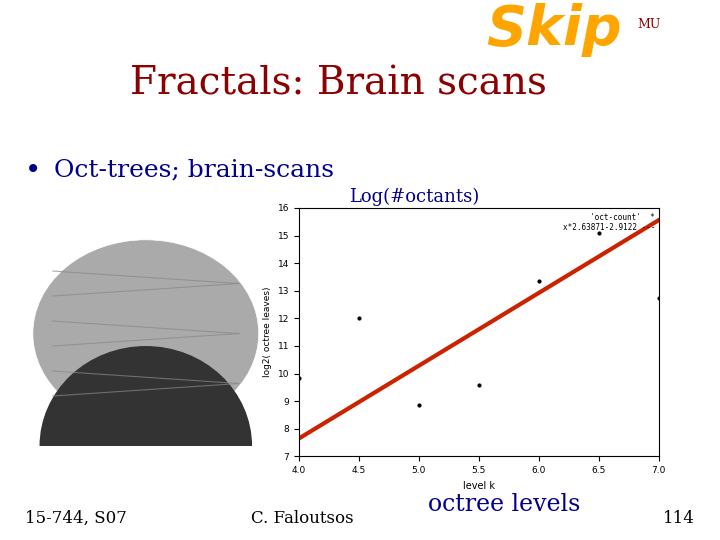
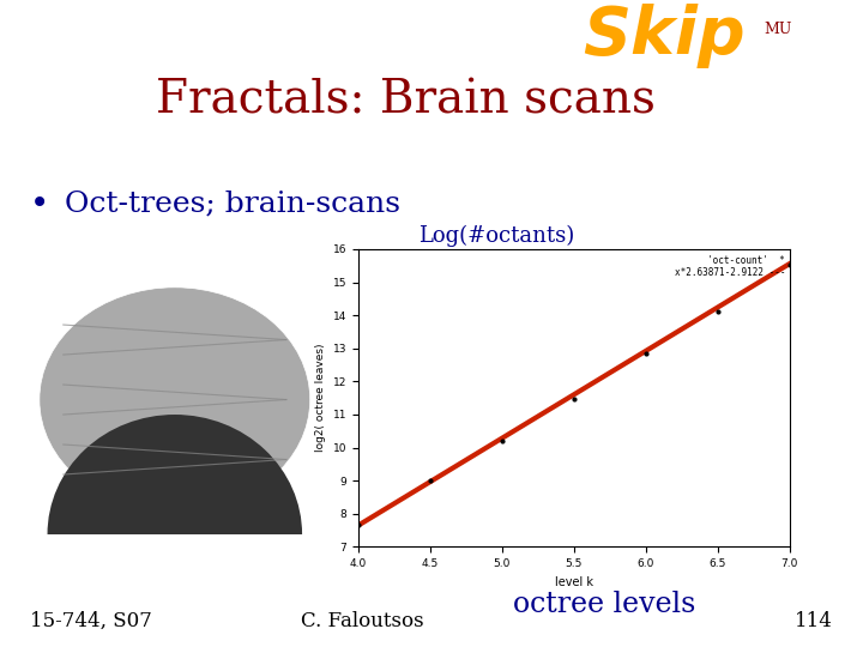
4.0: 9.85 -> 7.65
4.5: 12.00 -> 9.00
5.0: 8.85 -> 10.20
5.5: 9.60 -> 11.48
6.0: 13.35 -> 12.83
6.5: 15.10 -> 14.10
7.0: 12.75 -> 15.53
